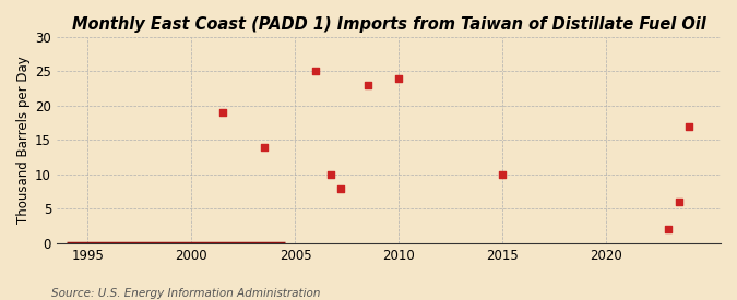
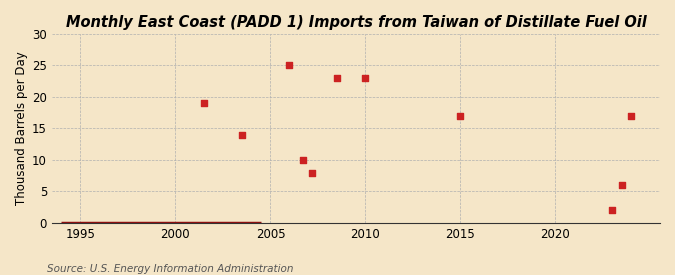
2010: 24 -> 23
2015: 10 -> 17
